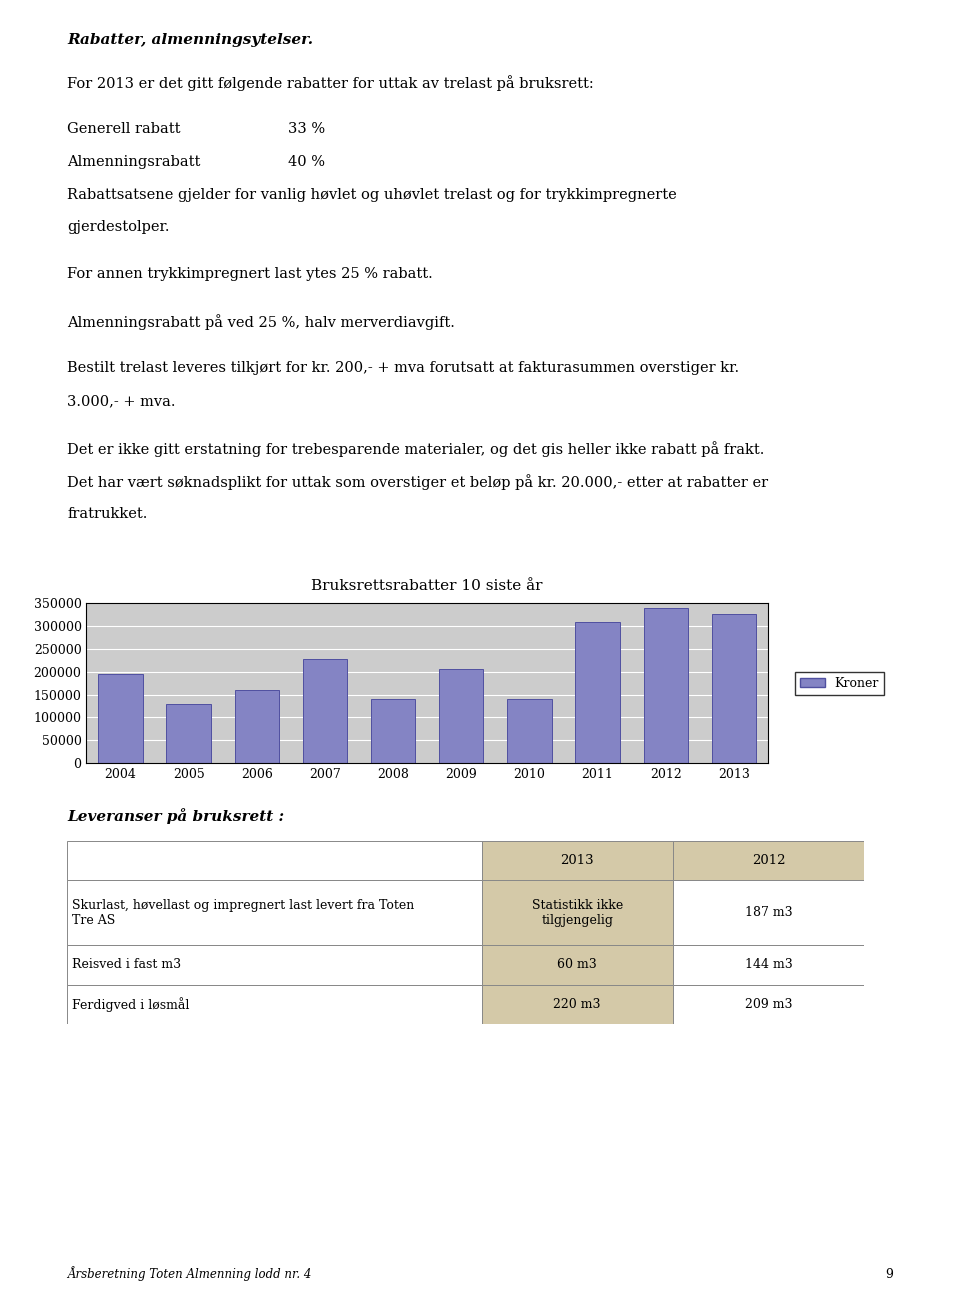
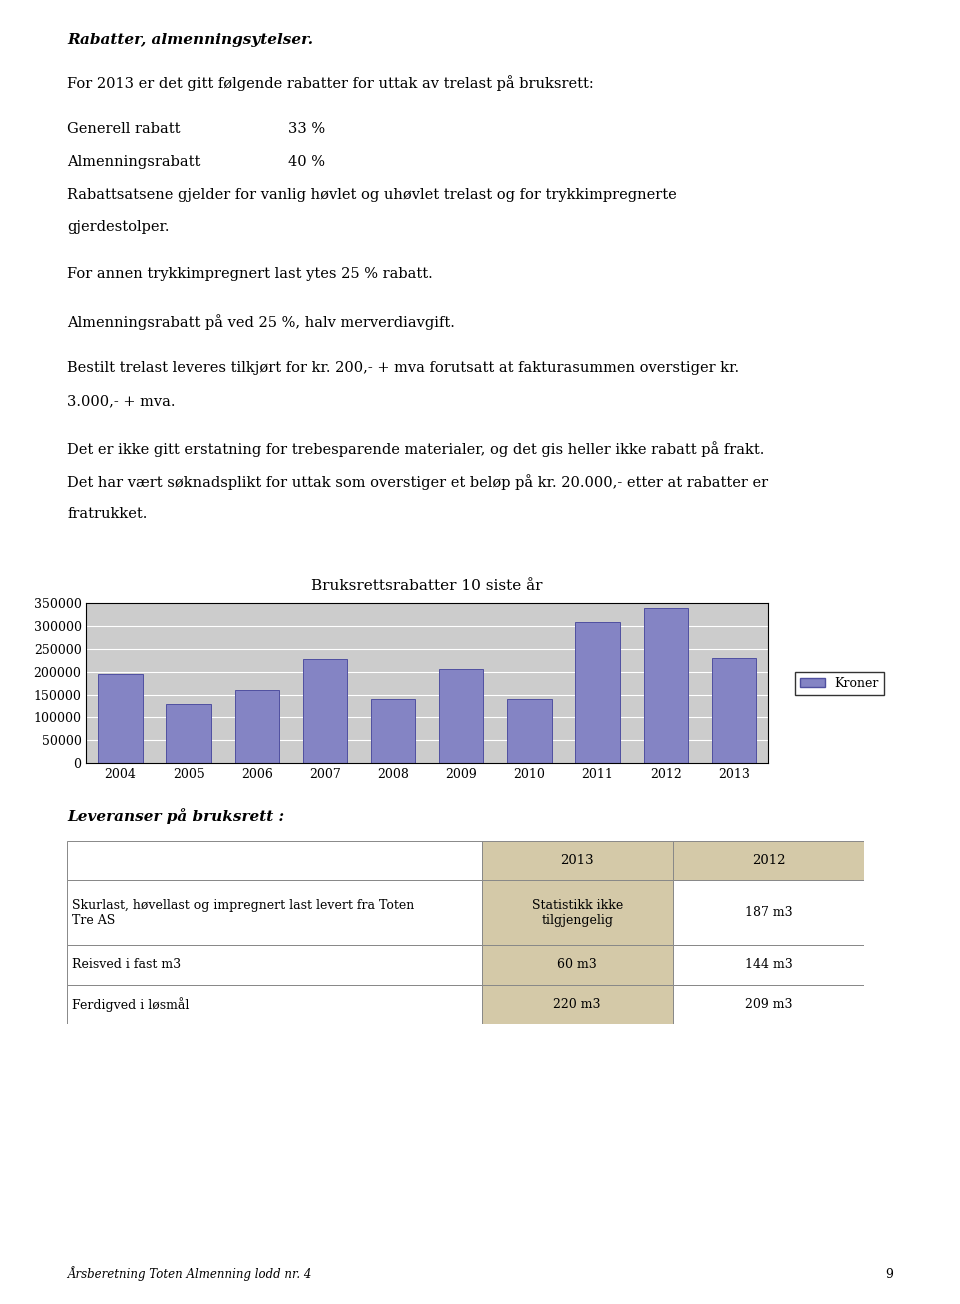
2013: 328000 -> 230000
